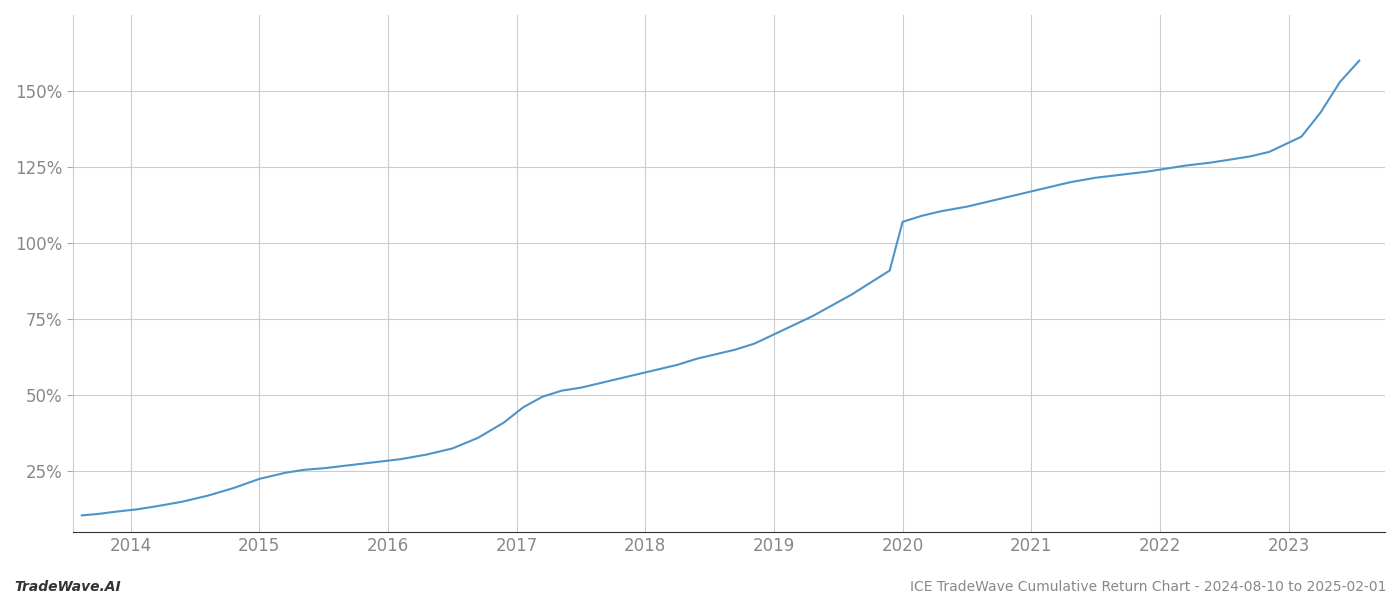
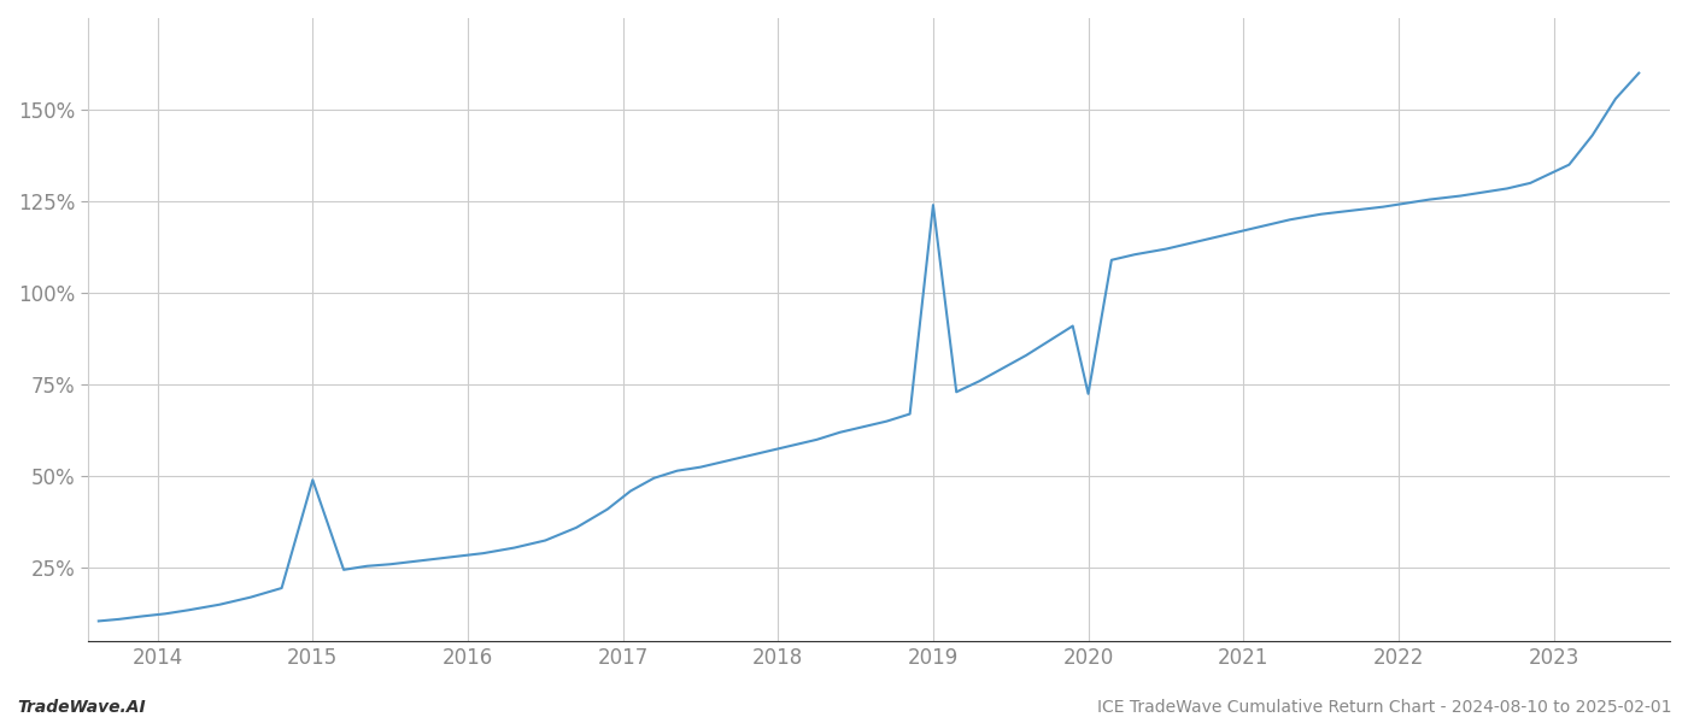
2015: 22.5% -> 49.0%
2019: 70.0% -> 124.0%
2020: 107.0% -> 72.5%
